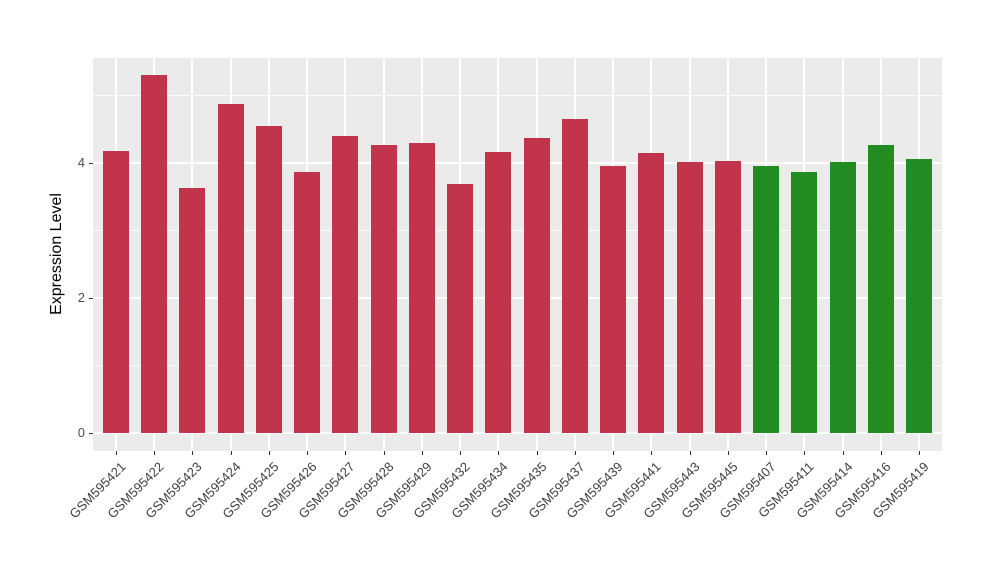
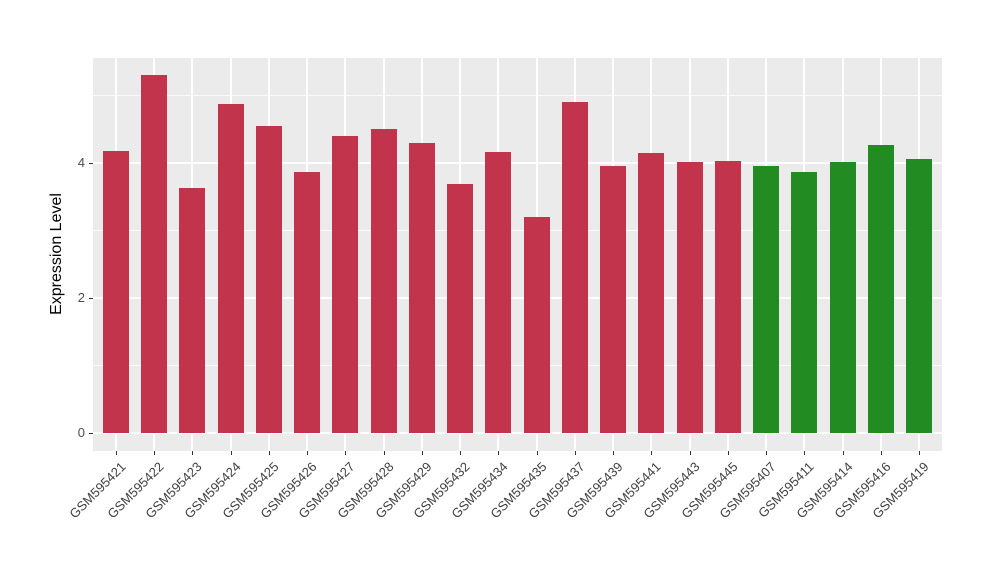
GSM595428: 4.3 -> 4.5
GSM595435: 4.4 -> 3.2
GSM595437: 4.7 -> 4.9
